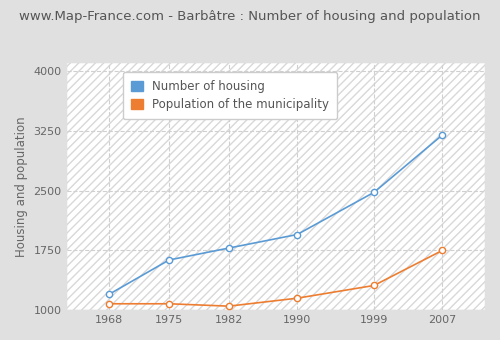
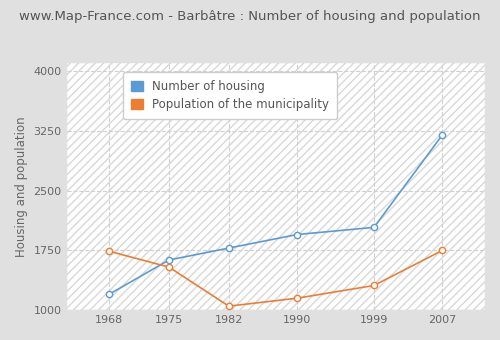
Population of the municipality/1968: 1080 -> 1740
Population of the municipality/1975: 1080 -> 1540
Number of housing/1999: 2480 -> 2040
